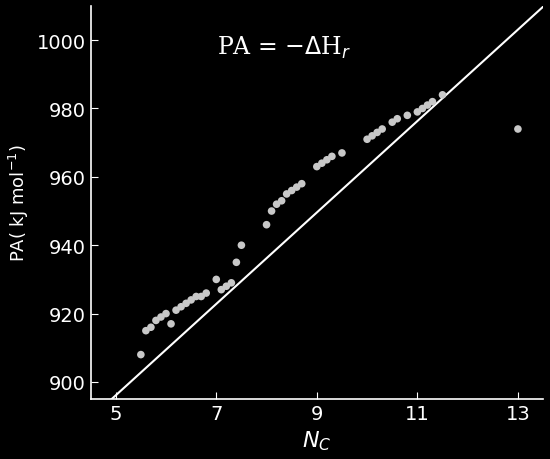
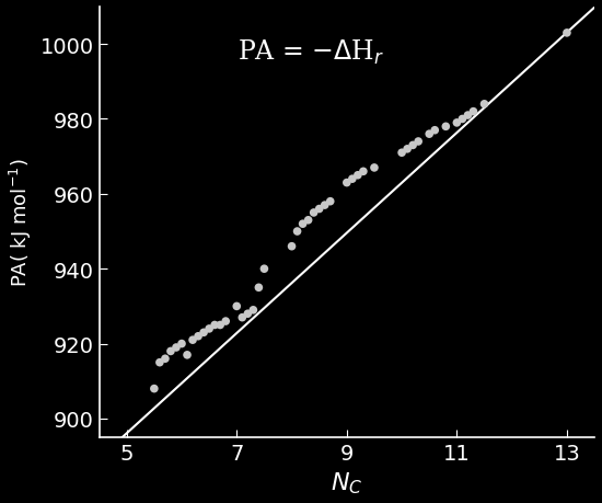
13: 974 -> 1003
